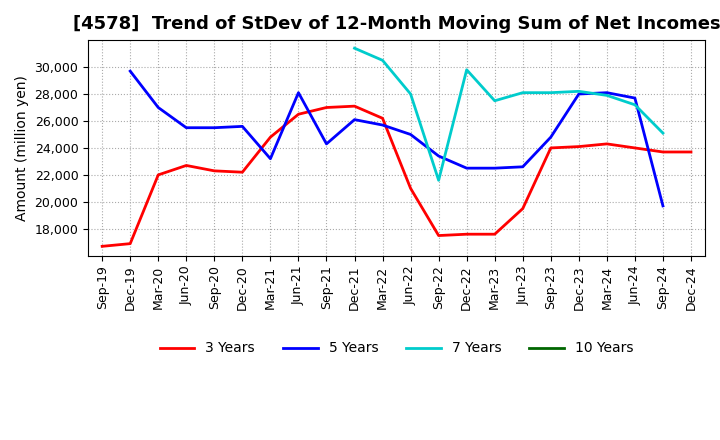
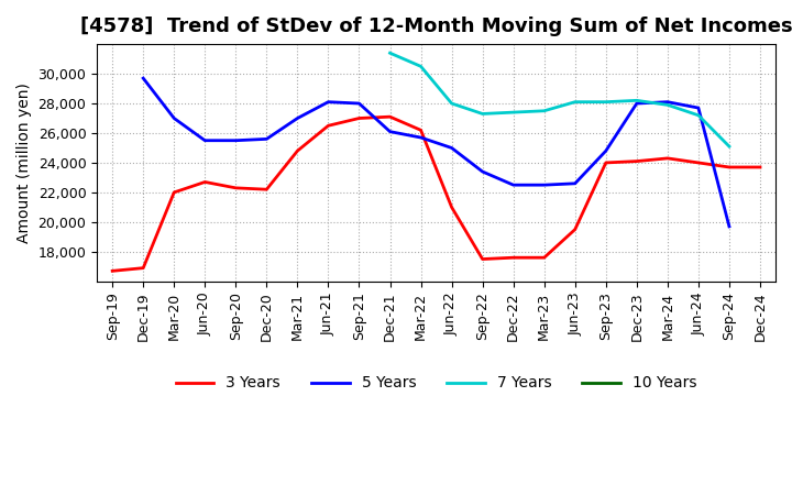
5 Years/Mar-21: 23,200 -> 27,000
5 Years/Sep-21: 24,300 -> 28,000
7 Years/Sep-22: 21,600 -> 27,300
7 Years/Dec-22: 29,800 -> 27,400
